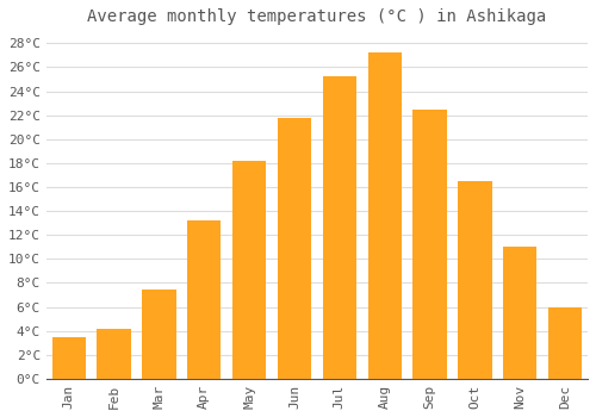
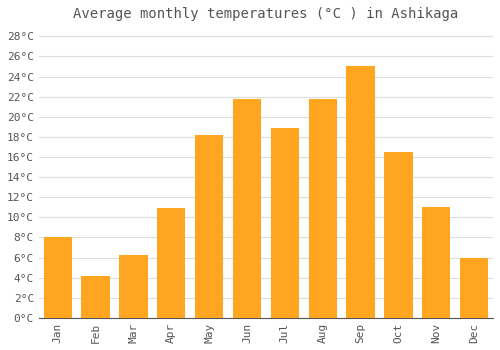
Jan: 3.5°C -> 8.0°C
Mar: 7.5°C -> 6.3°C
Apr: 13.2°C -> 10.9°C
Jul: 25.2°C -> 18.9°C
Aug: 27.2°C -> 21.8°C
Sep: 22.5°C -> 25.1°C
